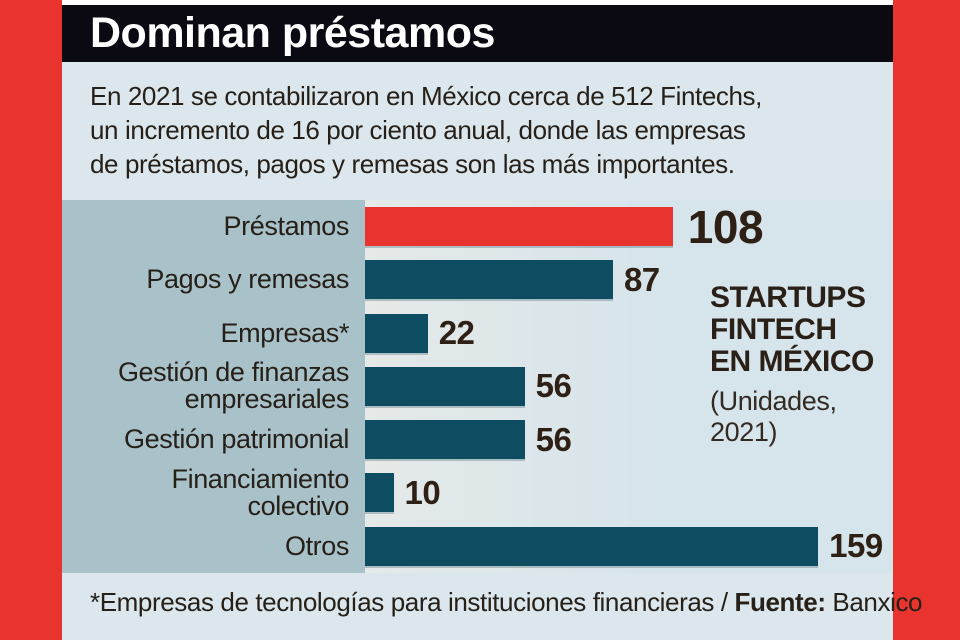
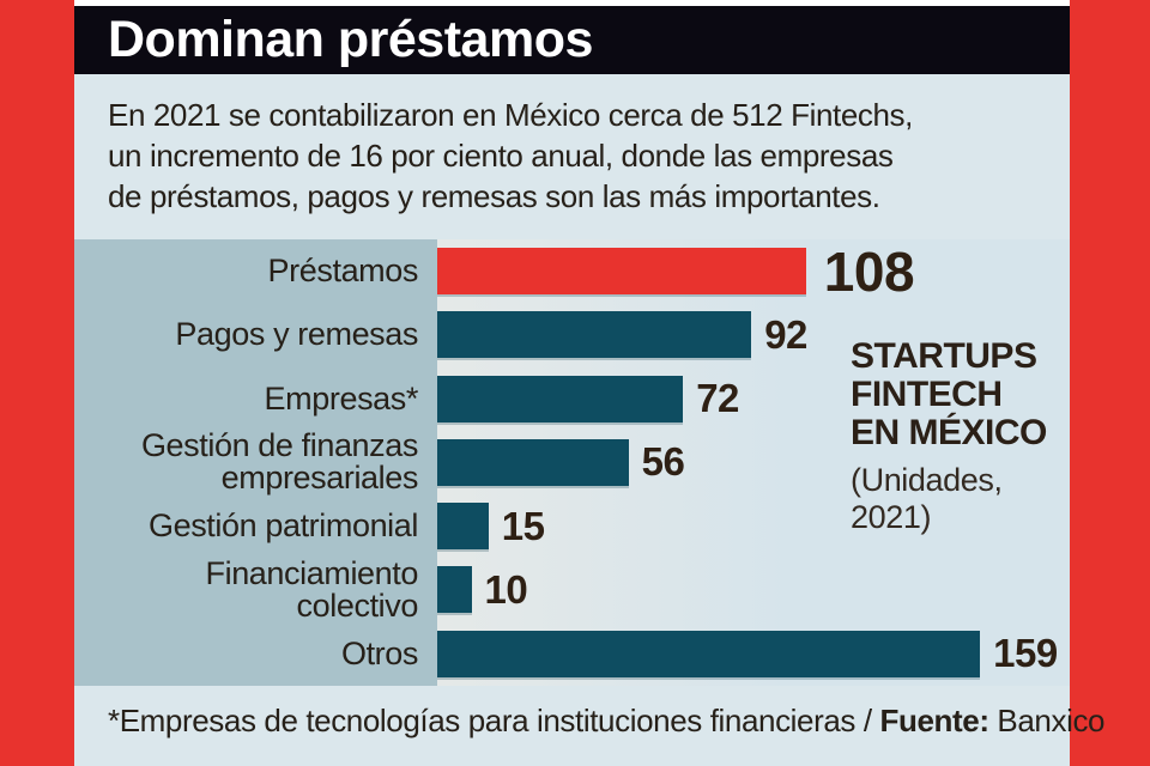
Pagos y remesas: 87 -> 92
Empresas*: 22 -> 72
Gestión patrimonial: 56 -> 15
